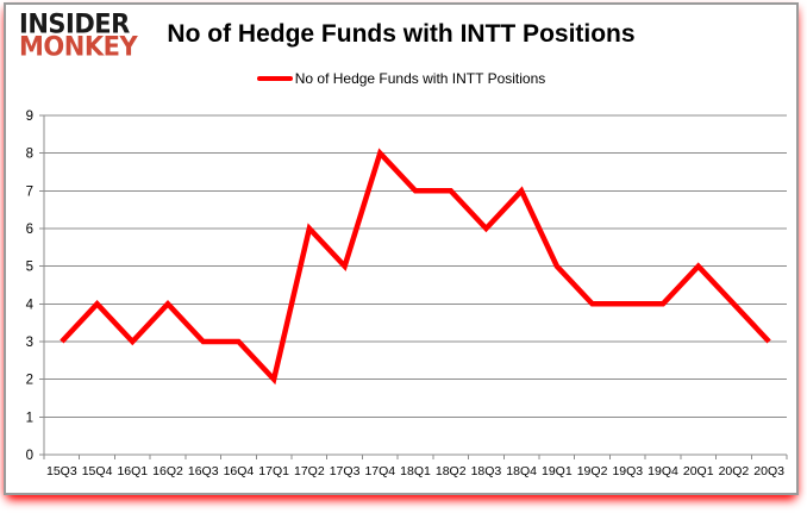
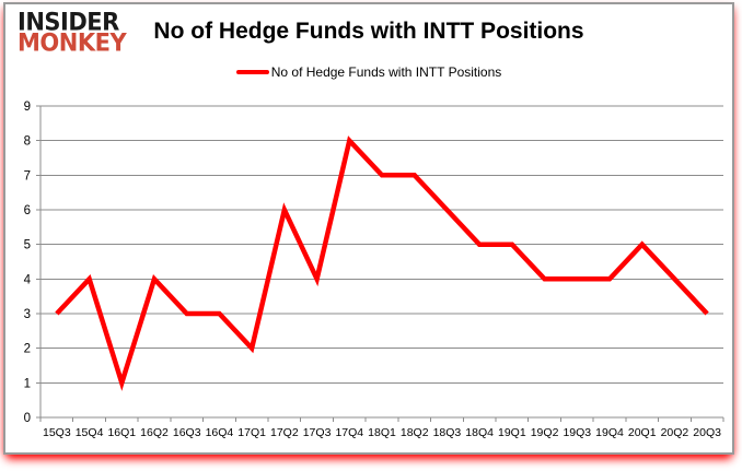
16Q1: 3 -> 1
17Q3: 5 -> 4
18Q4: 7 -> 5
